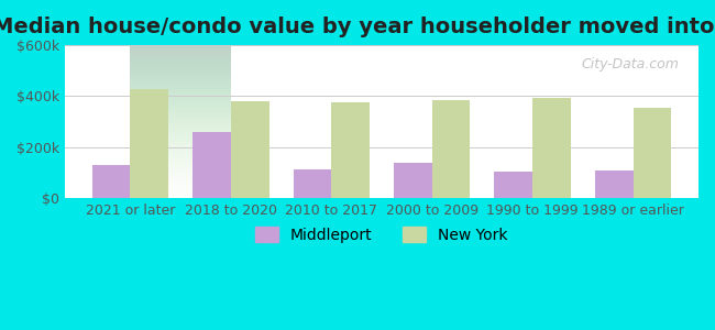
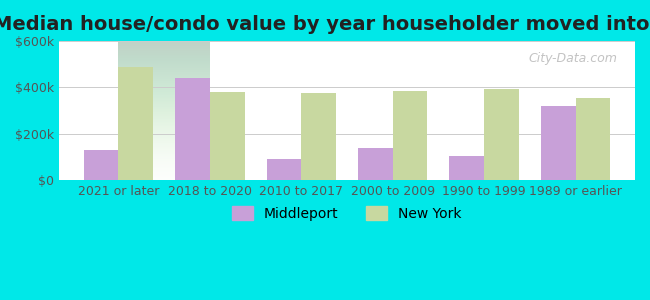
New York/2021 or later: $430k -> $490k
Middleport/2018 to 2020: $260k -> $440k
Middleport/2010 to 2017: $115k -> $90k
Middleport/1989 or earlier: $110k -> $320k
